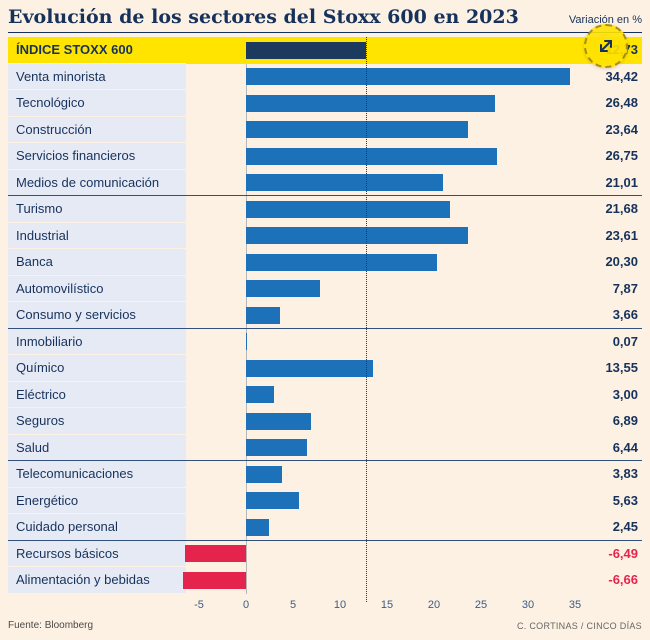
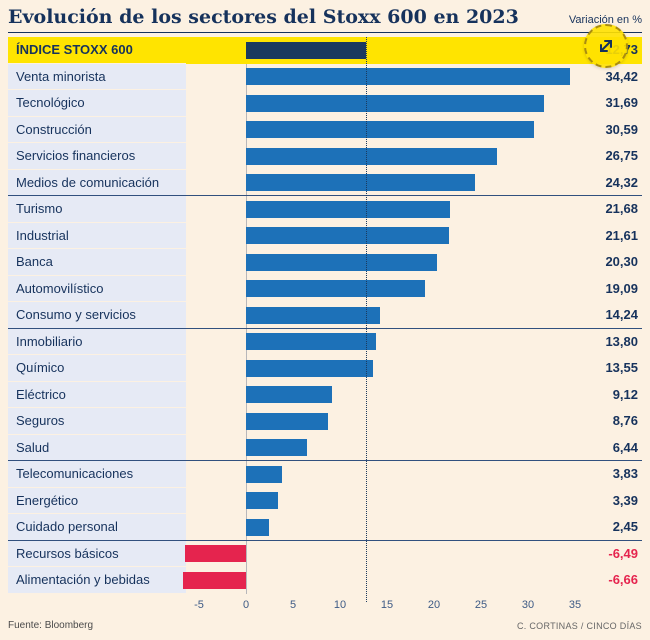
Tecnológico: 26,48 -> 31,69
Construcción: 23,64 -> 30,59
Medios de comunicación: 21,01 -> 24,32
Industrial: 23,61 -> 21,61
Automovilístico: 7,87 -> 19,09
Consumo y servicios: 3,66 -> 14,24
Inmobiliario: 0,07 -> 13,80
Eléctrico: 3,00 -> 9,12
Seguros: 6,89 -> 8,76
Energético: 5,63 -> 3,39
